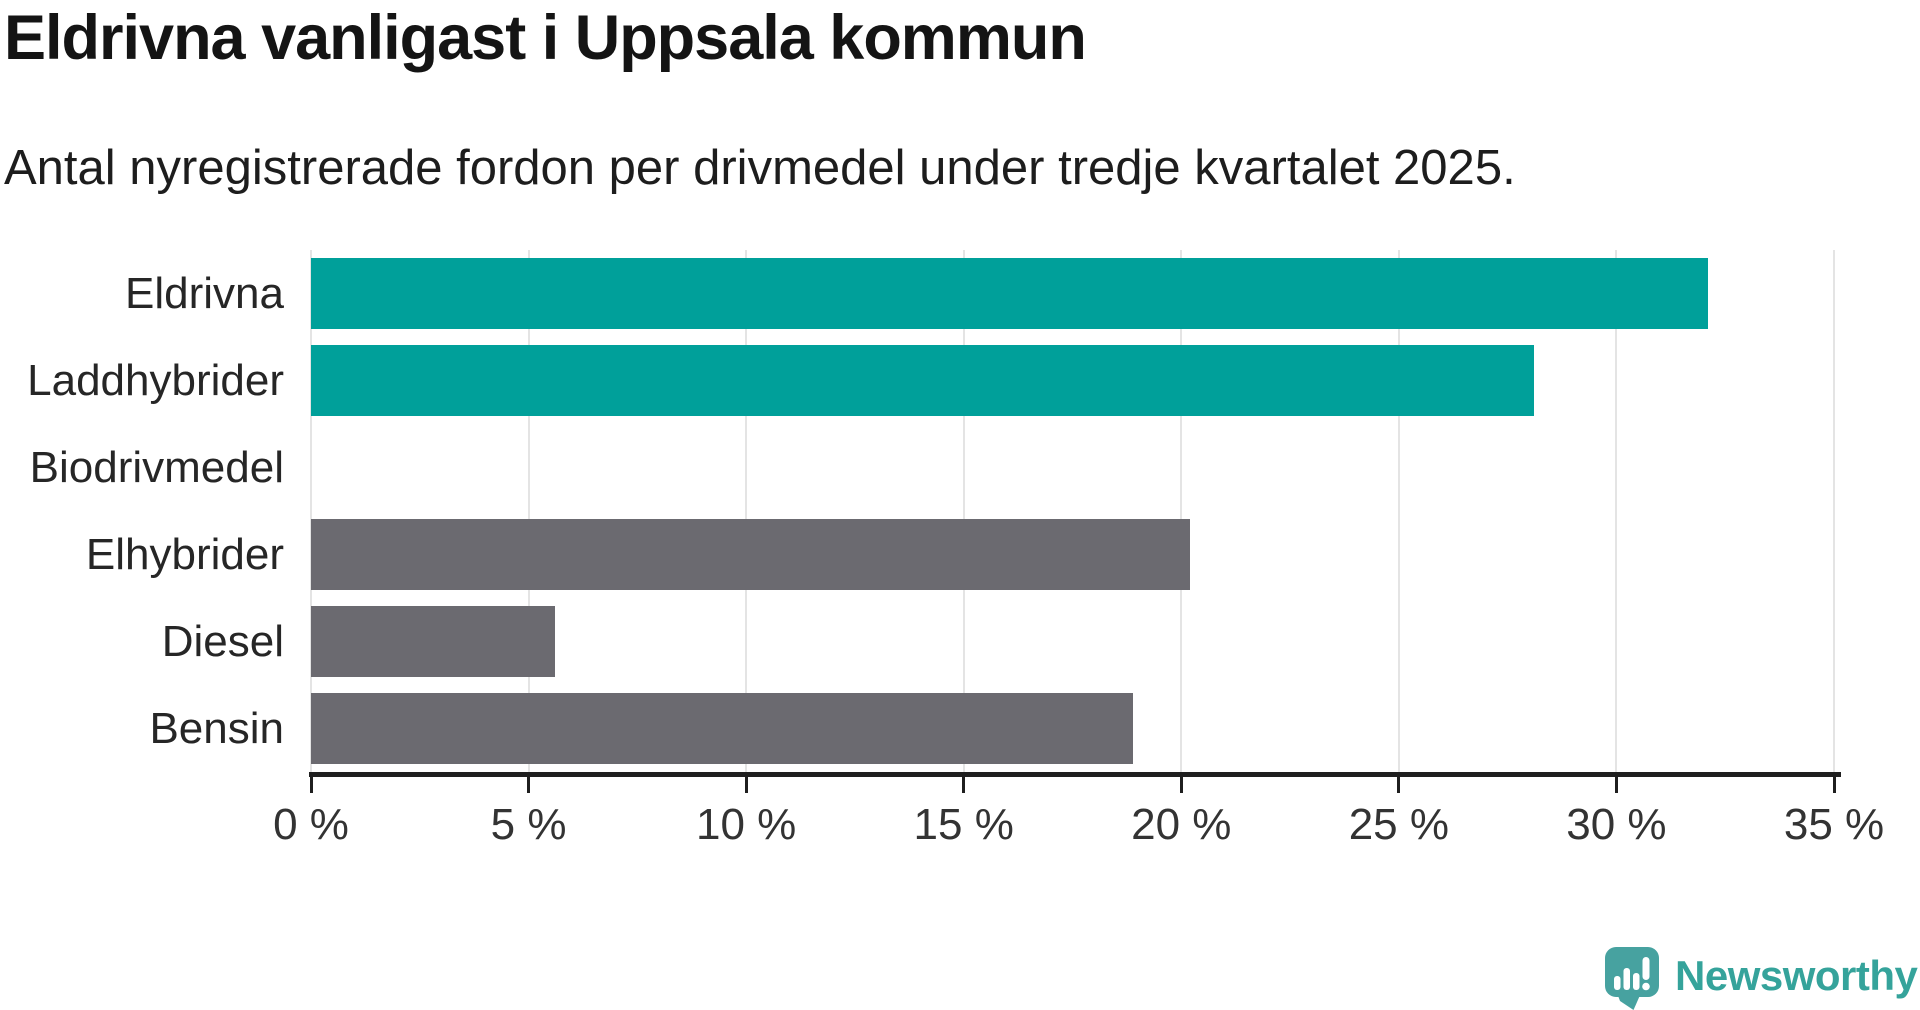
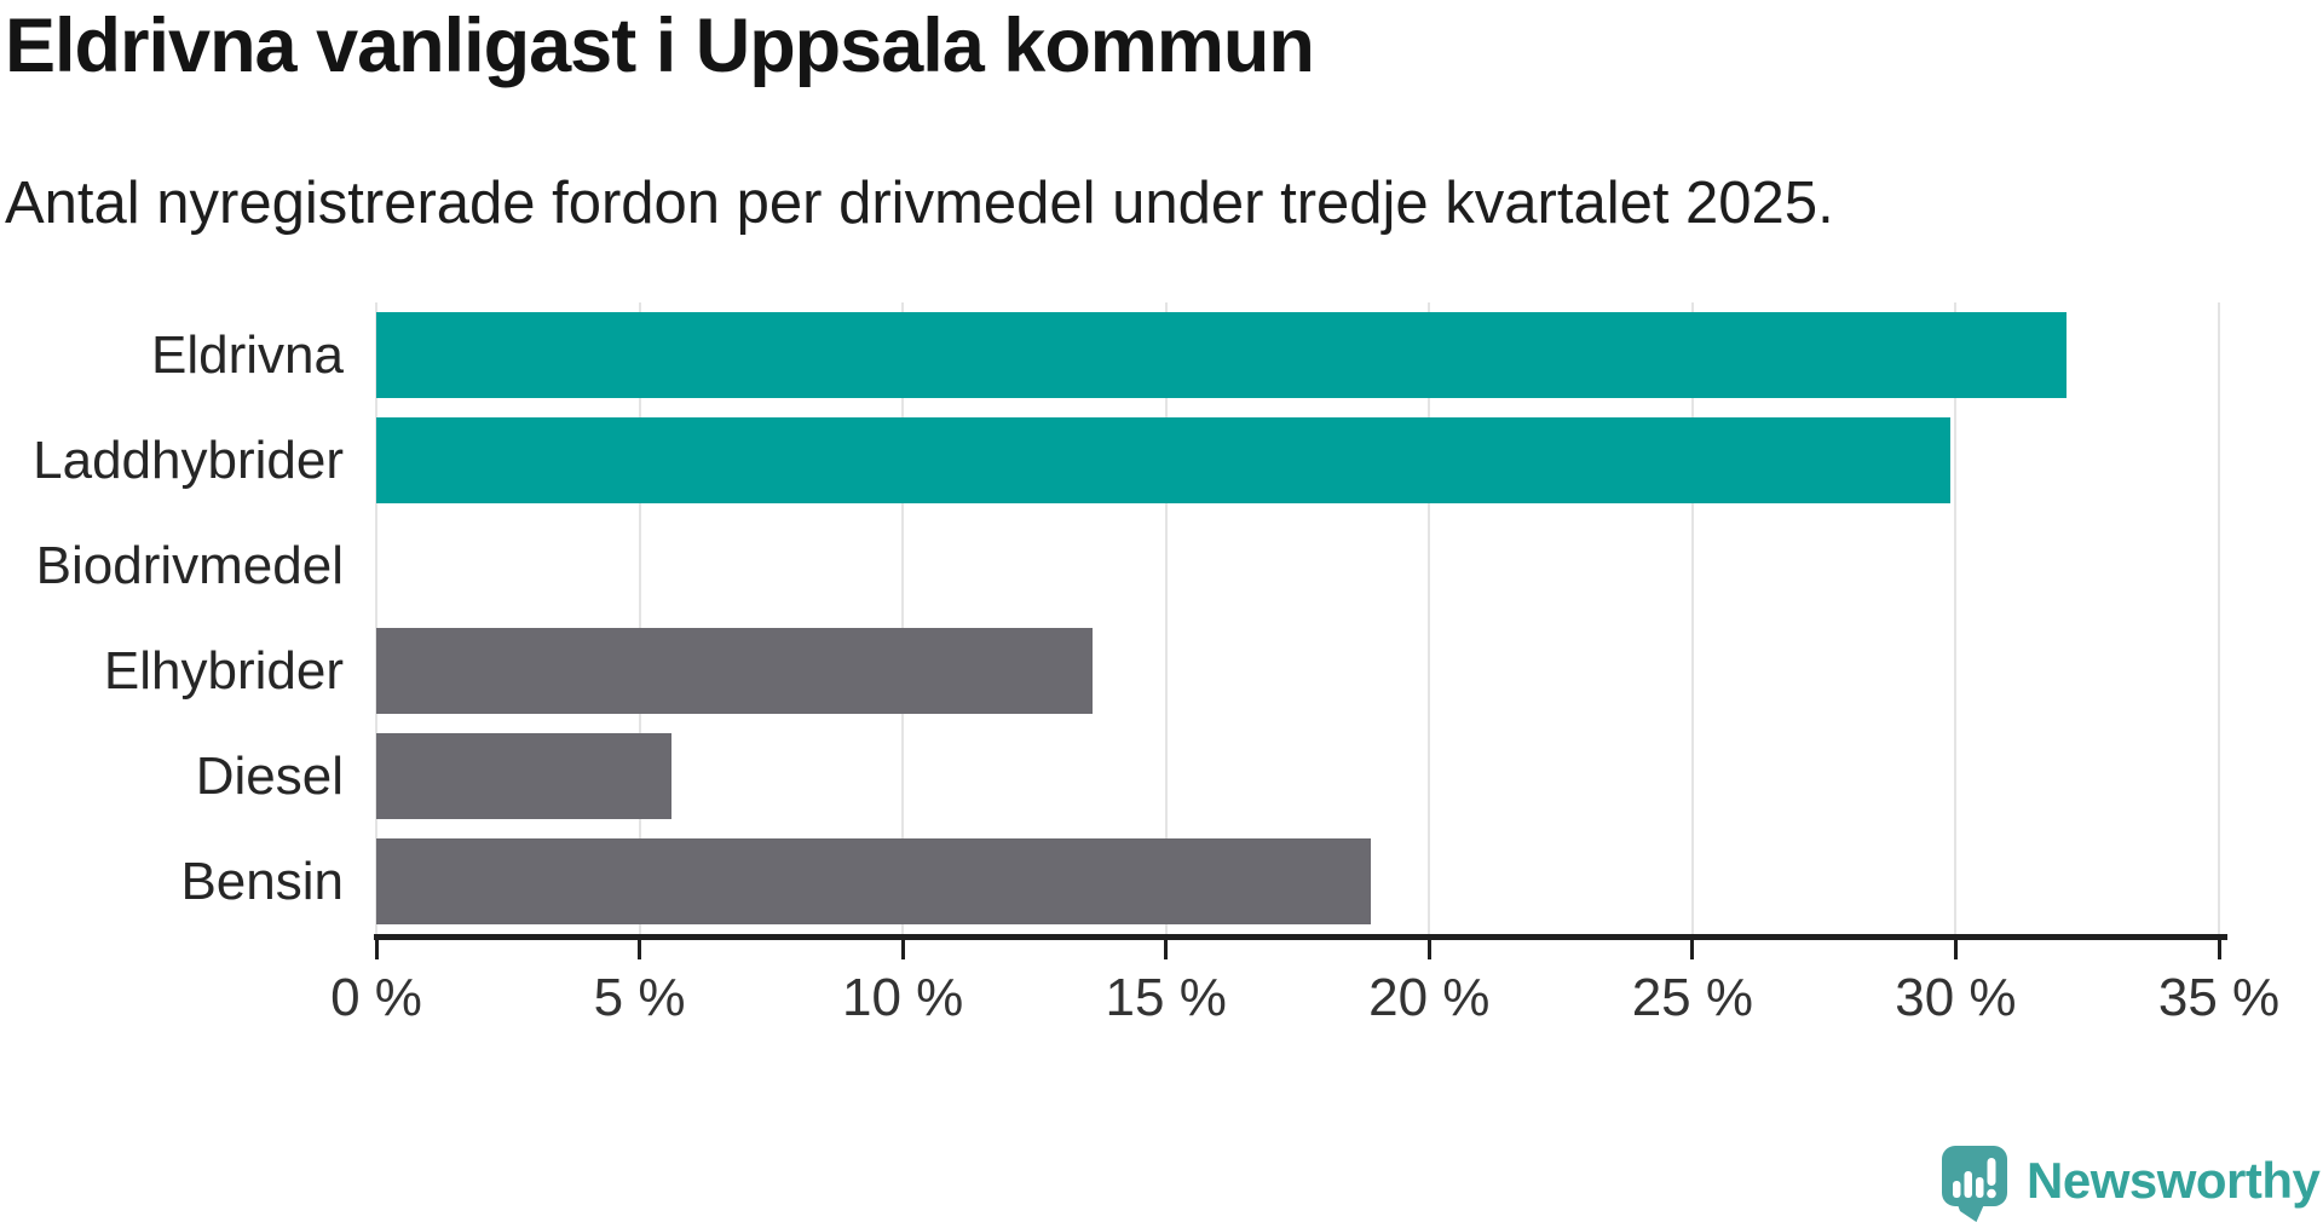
Laddhybrider: 28.1% -> 29.9%
Elhybrider: 20.2% -> 13.6%
